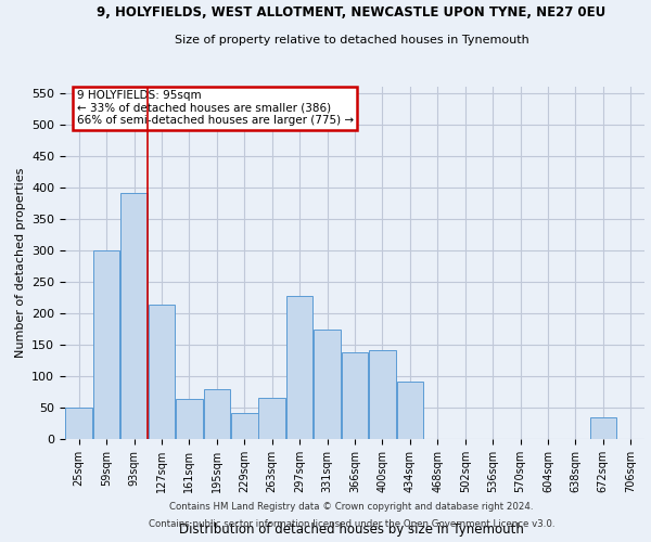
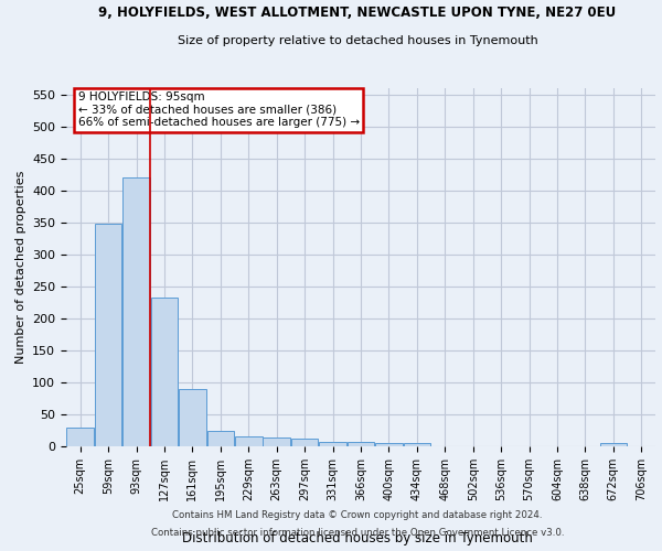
25sqm: 50 -> 29
59sqm: 300 -> 348
93sqm: 392 -> 420
127sqm: 214 -> 233
161sqm: 64 -> 90
195sqm: 80 -> 24
229sqm: 42 -> 15
263sqm: 66 -> 14
297sqm: 228 -> 12
331sqm: 174 -> 7
366sqm: 138 -> 7
400sqm: 142 -> 6
434sqm: 92 -> 5
672sqm: 34 -> 5
